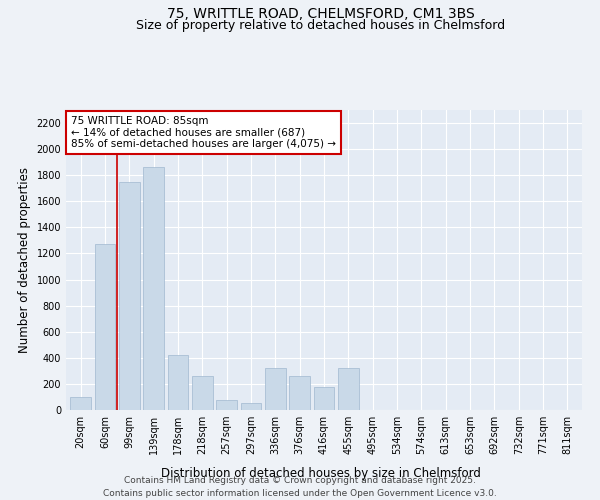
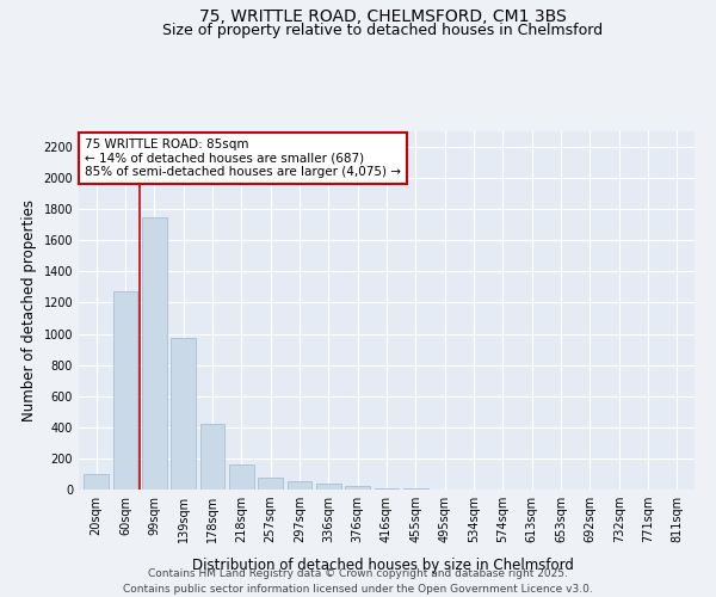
139sqm: 1860 -> 980
218sqm: 260 -> 160
336sqm: 320 -> 40
376sqm: 260 -> 20
416sqm: 180 -> 10
455sqm: 320 -> 0
